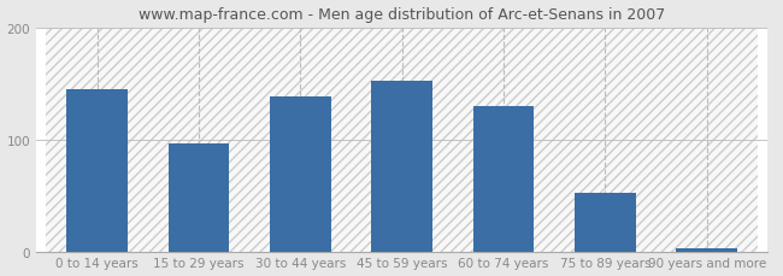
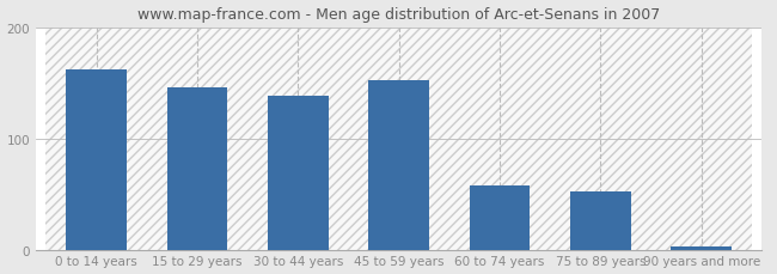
0 to 14 years: 145 -> 162
15 to 29 years: 97 -> 146
60 to 74 years: 130 -> 58
